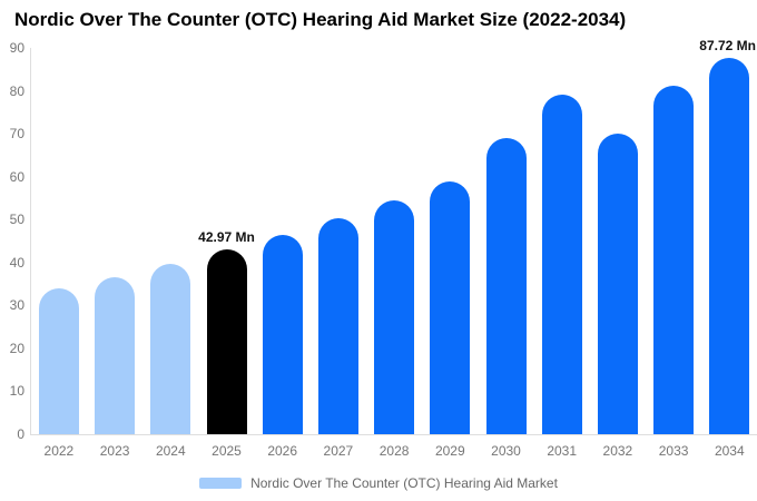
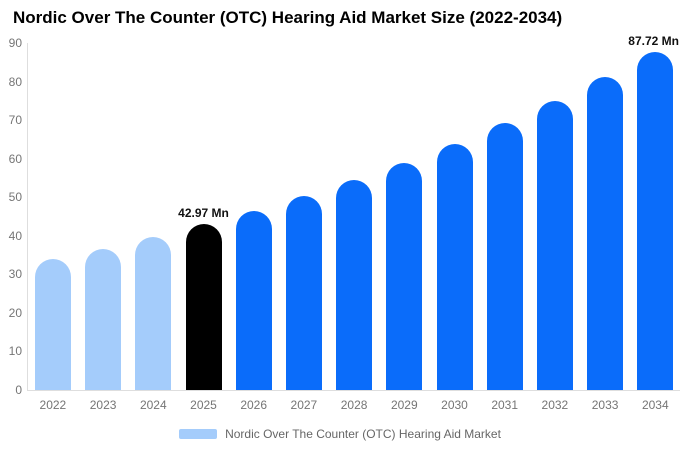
2030: 69 -> 64
2031: 79 -> 69
2032: 70 -> 75
